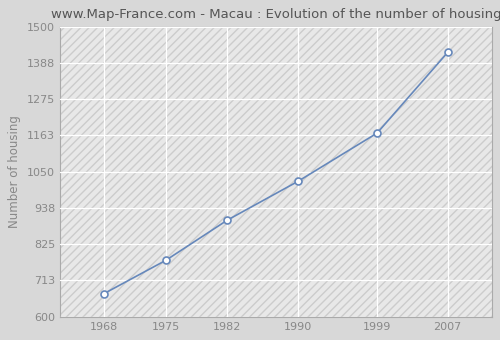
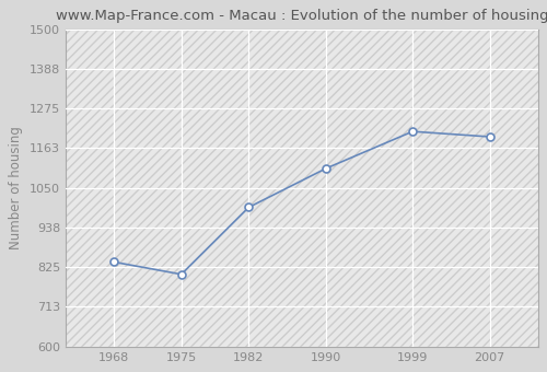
1968: 672 -> 840
1975: 775 -> 805
1982: 900 -> 995
1990: 1020 -> 1105
1999: 1170 -> 1210
2007: 1420 -> 1195
